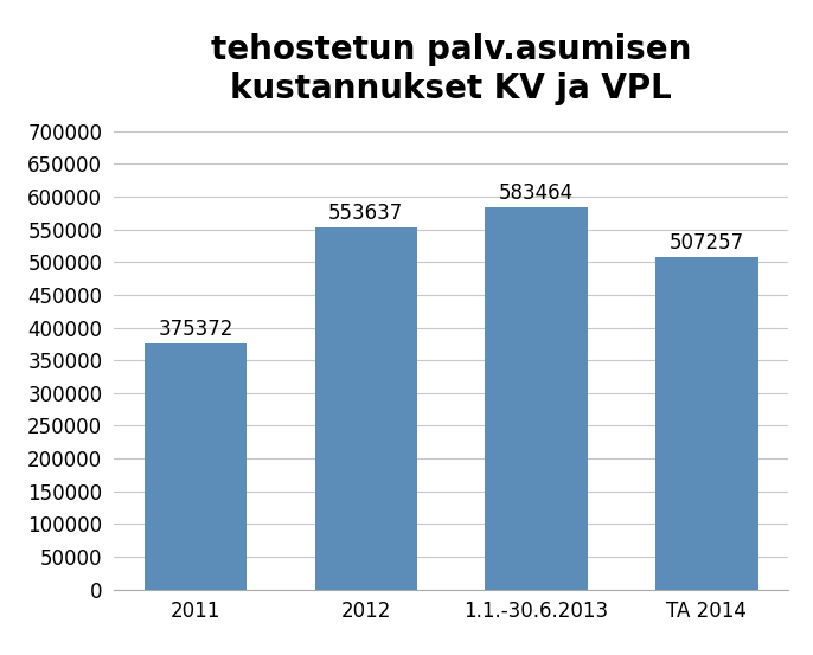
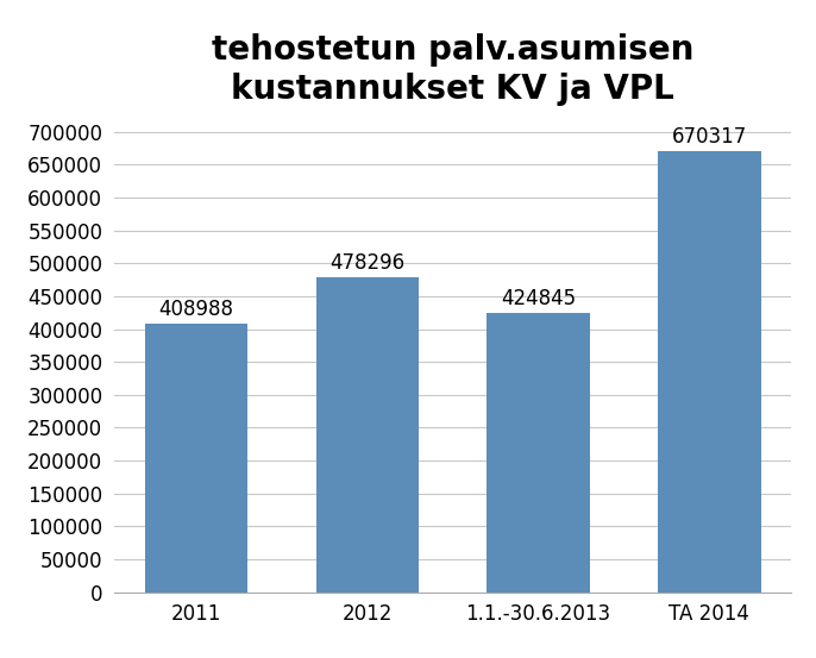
2011: 375372 -> 408988
2012: 553637 -> 478296
1.1.-30.6.2013: 583464 -> 424845
TA 2014: 507257 -> 670317
